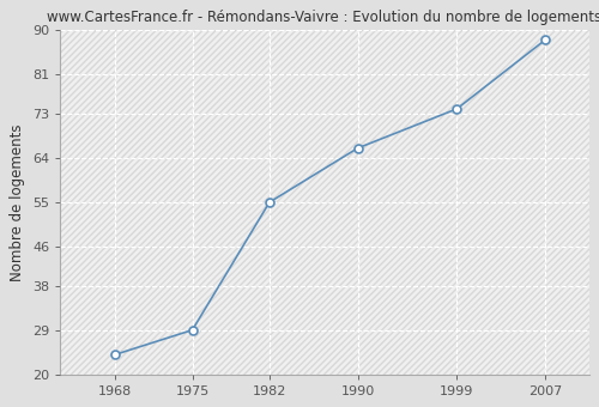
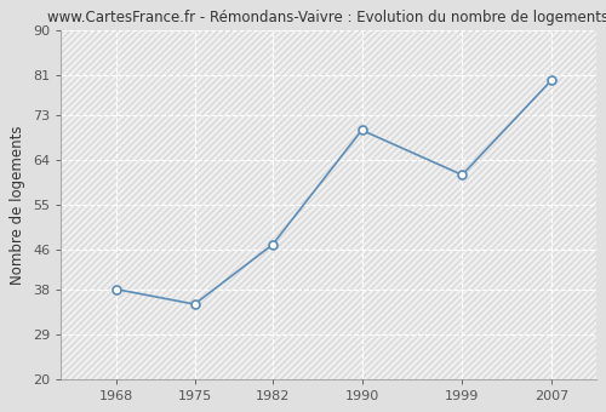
1968: 24 -> 38
1975: 29 -> 35
1982: 55 -> 47
1990: 66 -> 70
1999: 74 -> 61
2007: 88 -> 80
